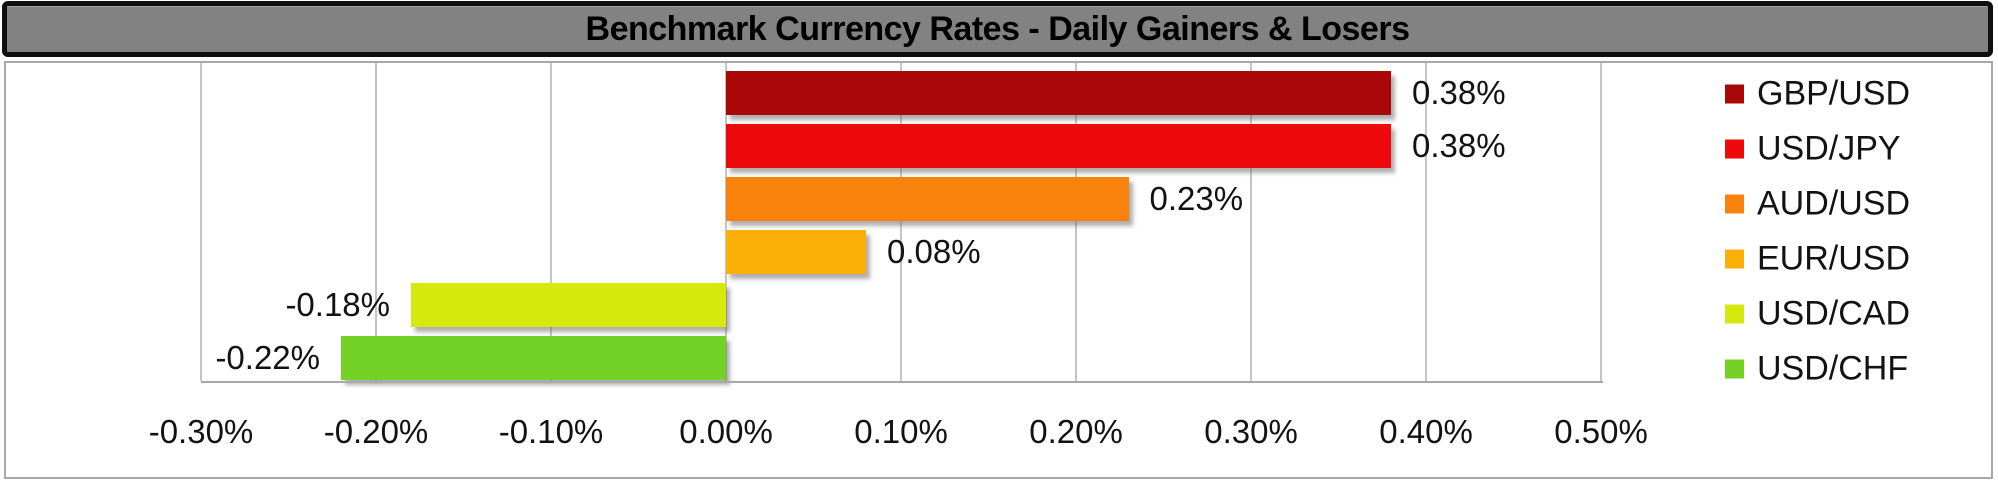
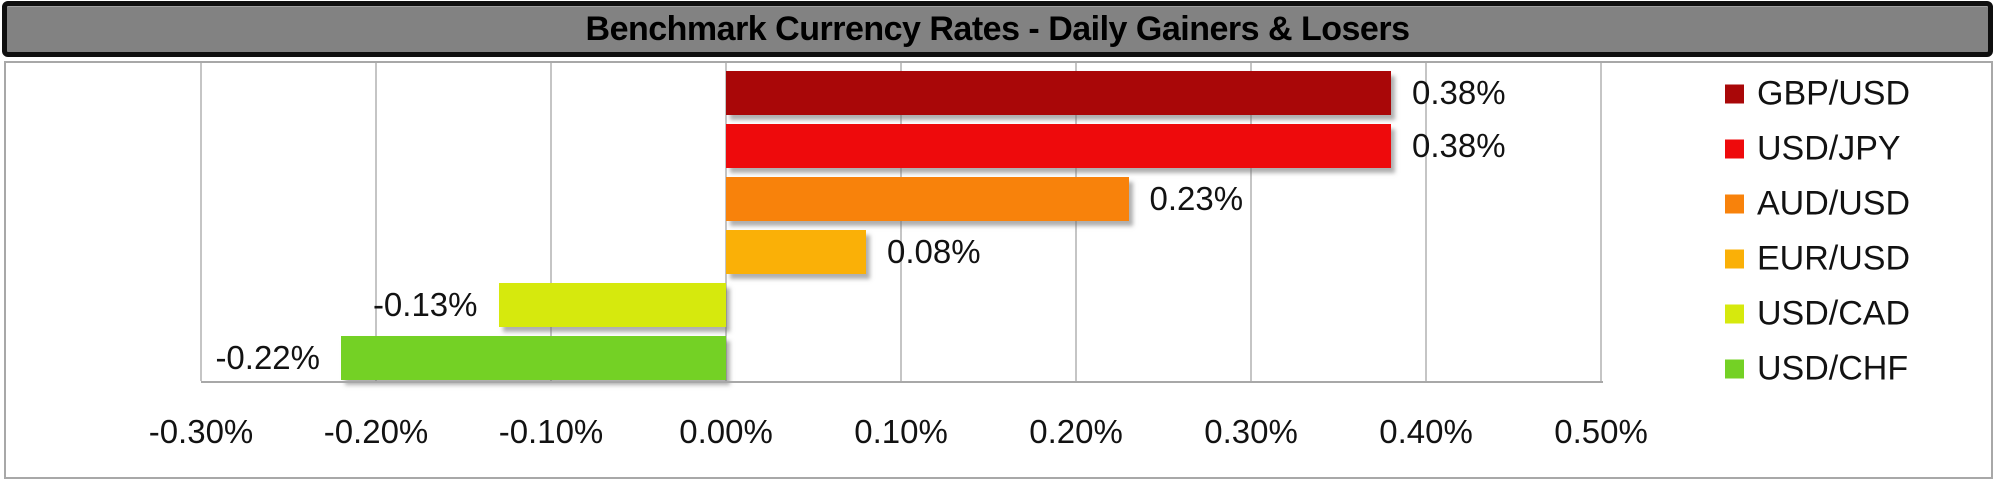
USD/CAD: -0.18% -> -0.13%
